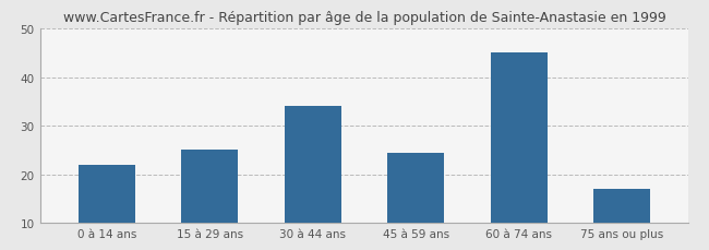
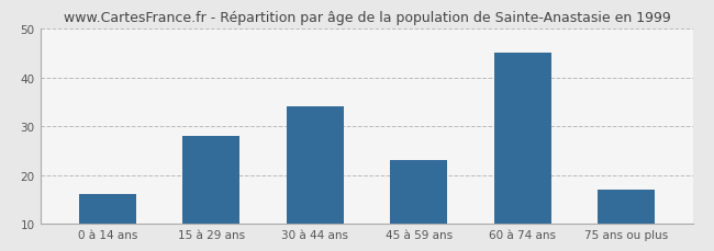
0 à 14 ans: 22.0 -> 16.0
15 à 29 ans: 25.0 -> 28.0
45 à 59 ans: 24.5 -> 23.0
